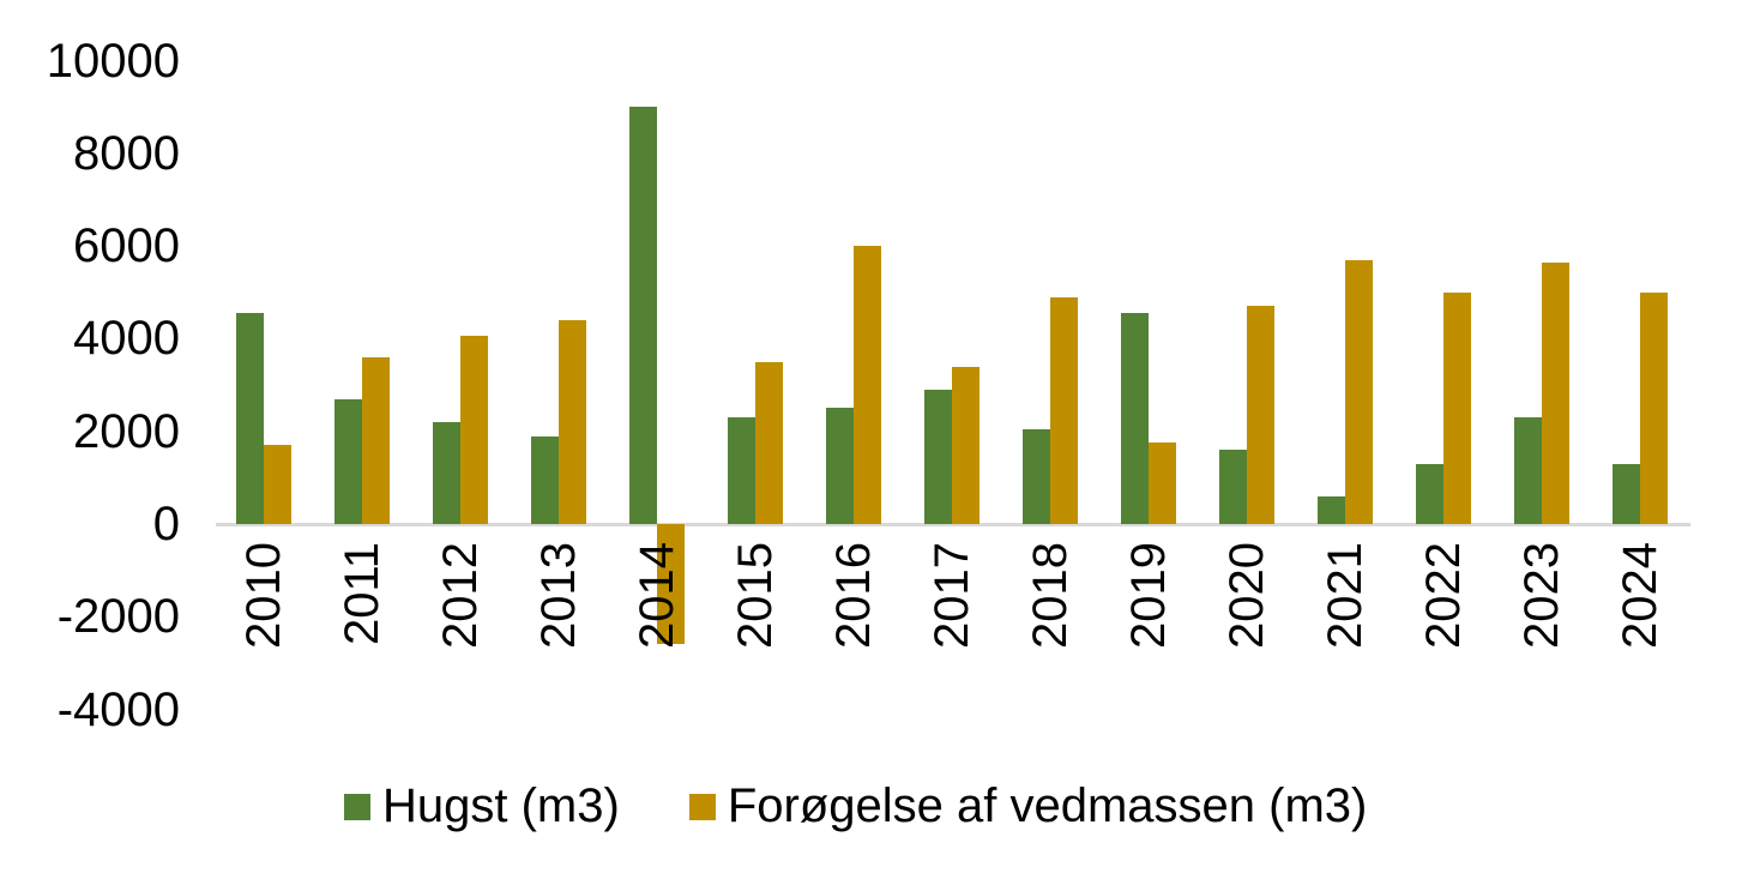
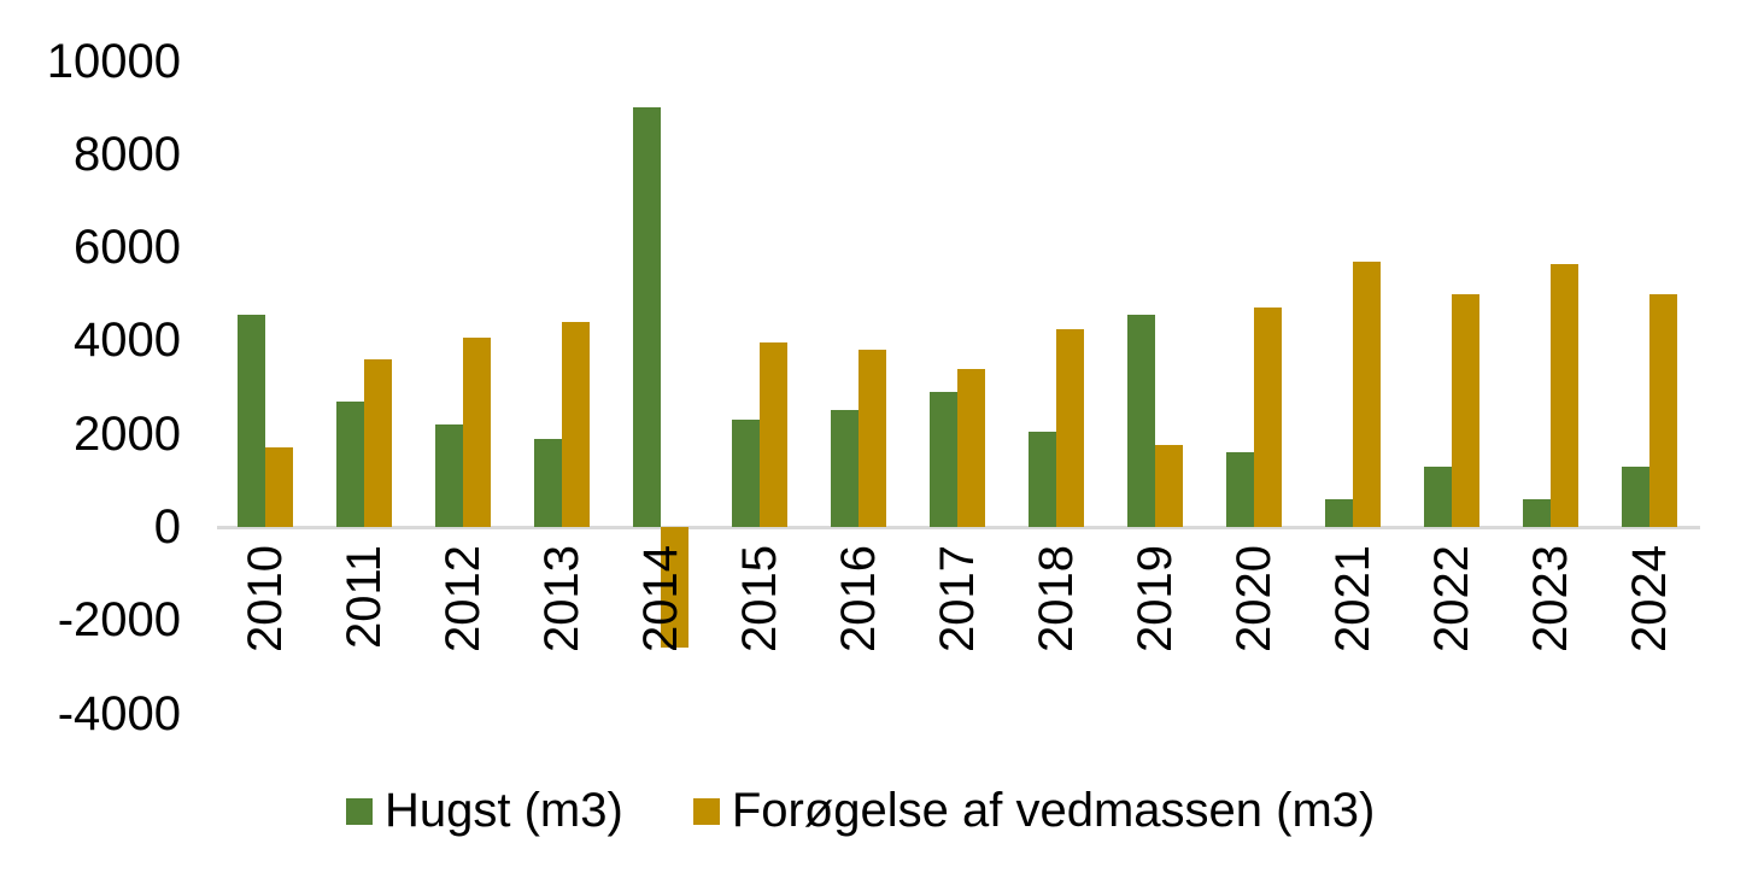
Forøgelse af vedmassen (m3)/2015: 3500 -> 4000
Forøgelse af vedmassen (m3)/2016: 6000 -> 3800
Forøgelse af vedmassen (m3)/2018: 4900 -> 4200
Hugst (m3)/2023: 2300 -> 600
